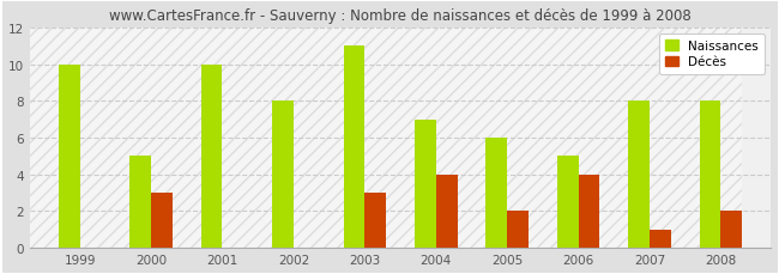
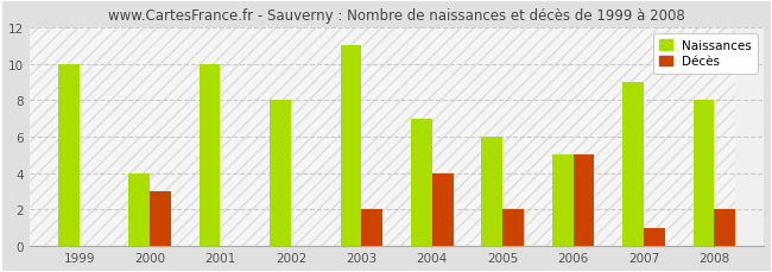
Naissances/2000: 5 -> 4
Décès/2003: 3 -> 2
Décès/2006: 4 -> 5
Naissances/2007: 8 -> 9
